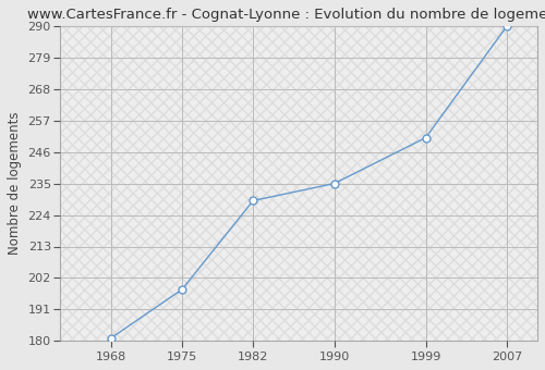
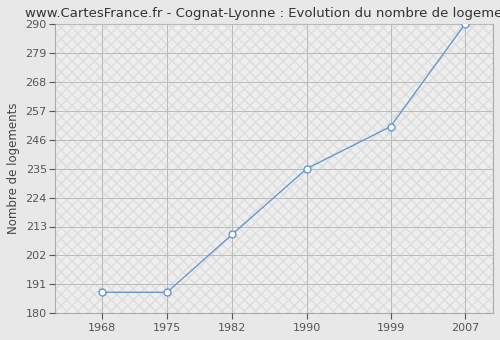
1968: 181 -> 188
1975: 198 -> 188
1982: 229 -> 210
